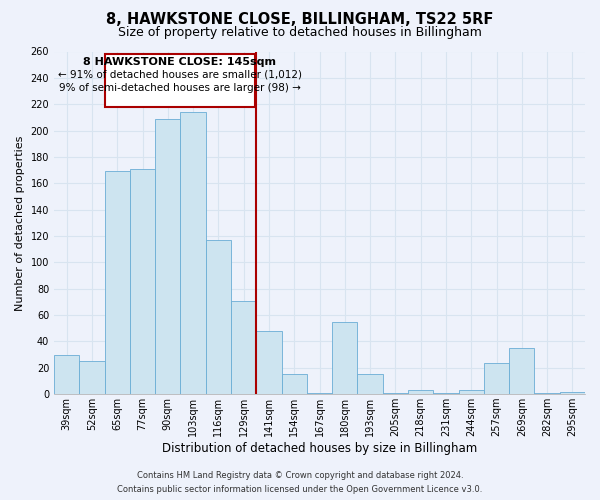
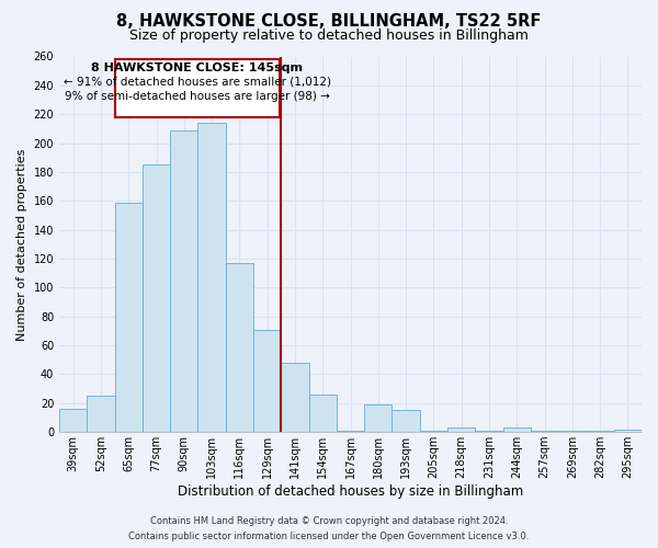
39sqm: 30 -> 16
65sqm: 169 -> 159
77sqm: 171 -> 185
154sqm: 15 -> 26
180sqm: 55 -> 19
257sqm: 24 -> 1
269sqm: 35 -> 1
